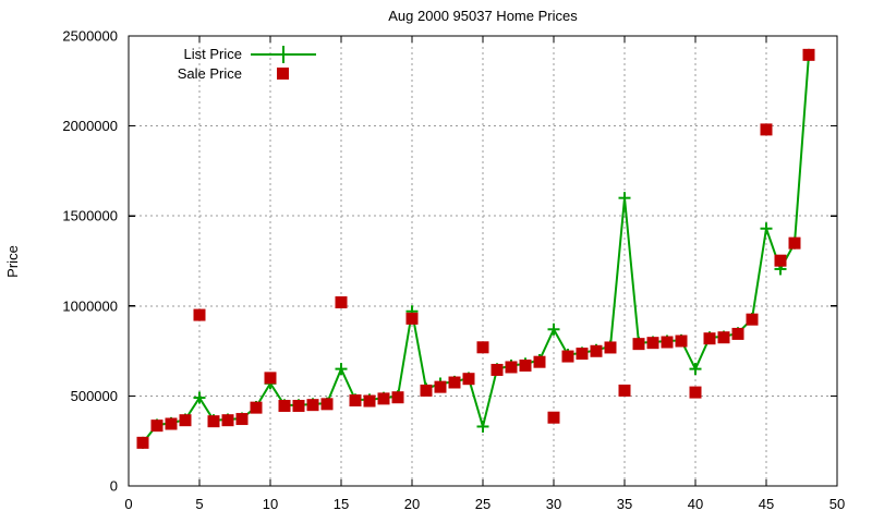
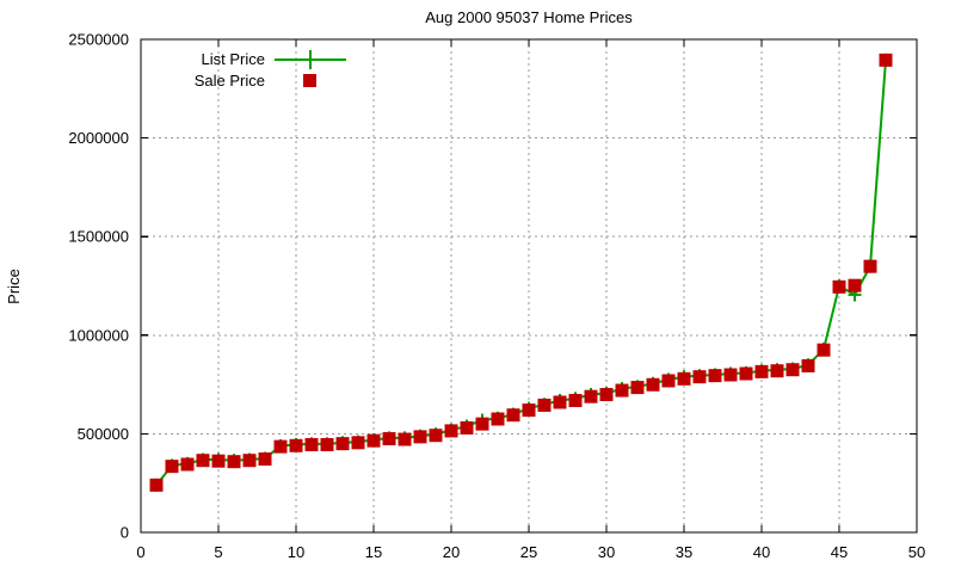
List Price/5: 490000 -> 370000
Sale Price/5: 950000 -> 360000
List Price/10: 570000 -> 440000
Sale Price/10: 600000 -> 440000
List Price/15: 650000 -> 470000
Sale Price/15: 1020000 -> 460000
List Price/20: 970000 -> 520000
Sale Price/20: 930000 -> 520000
List Price/25: 330000 -> 630000
Sale Price/25: 770000 -> 620000
List Price/30: 870000 -> 700000
Sale Price/30: 380000 -> 700000
List Price/35: 1600000 -> 790000
Sale Price/35: 530000 -> 780000
List Price/40: 650000 -> 820000
Sale Price/40: 520000 -> 820000
List Price/45: 1430000 -> 1250000
Sale Price/45: 1980000 -> 1240000
